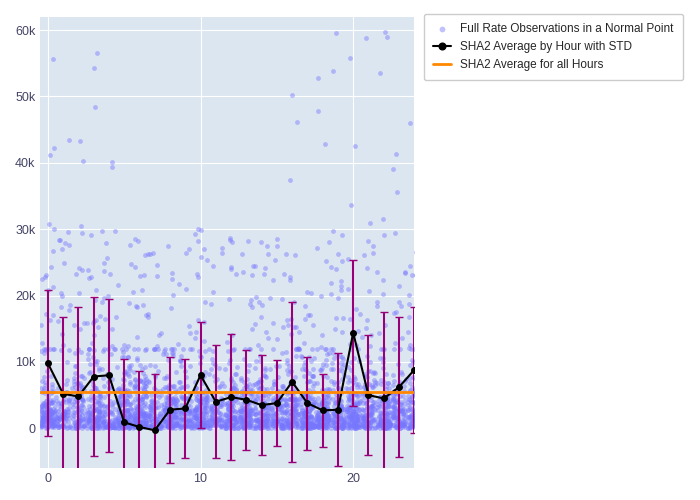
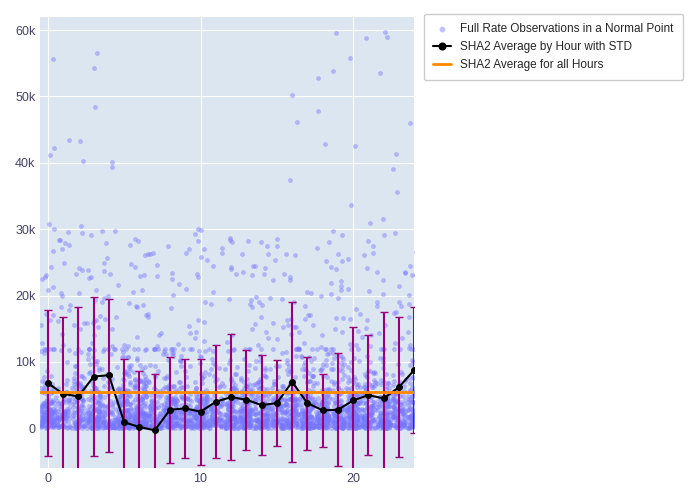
SHA2 Average by Hour with STD/0: 9.8k -> 6.8k
SHA2 Average by Hour with STD/10: 8.0k -> 2.5k
SHA2 Average by Hour with STD/20: 14.4k -> 4.2k
